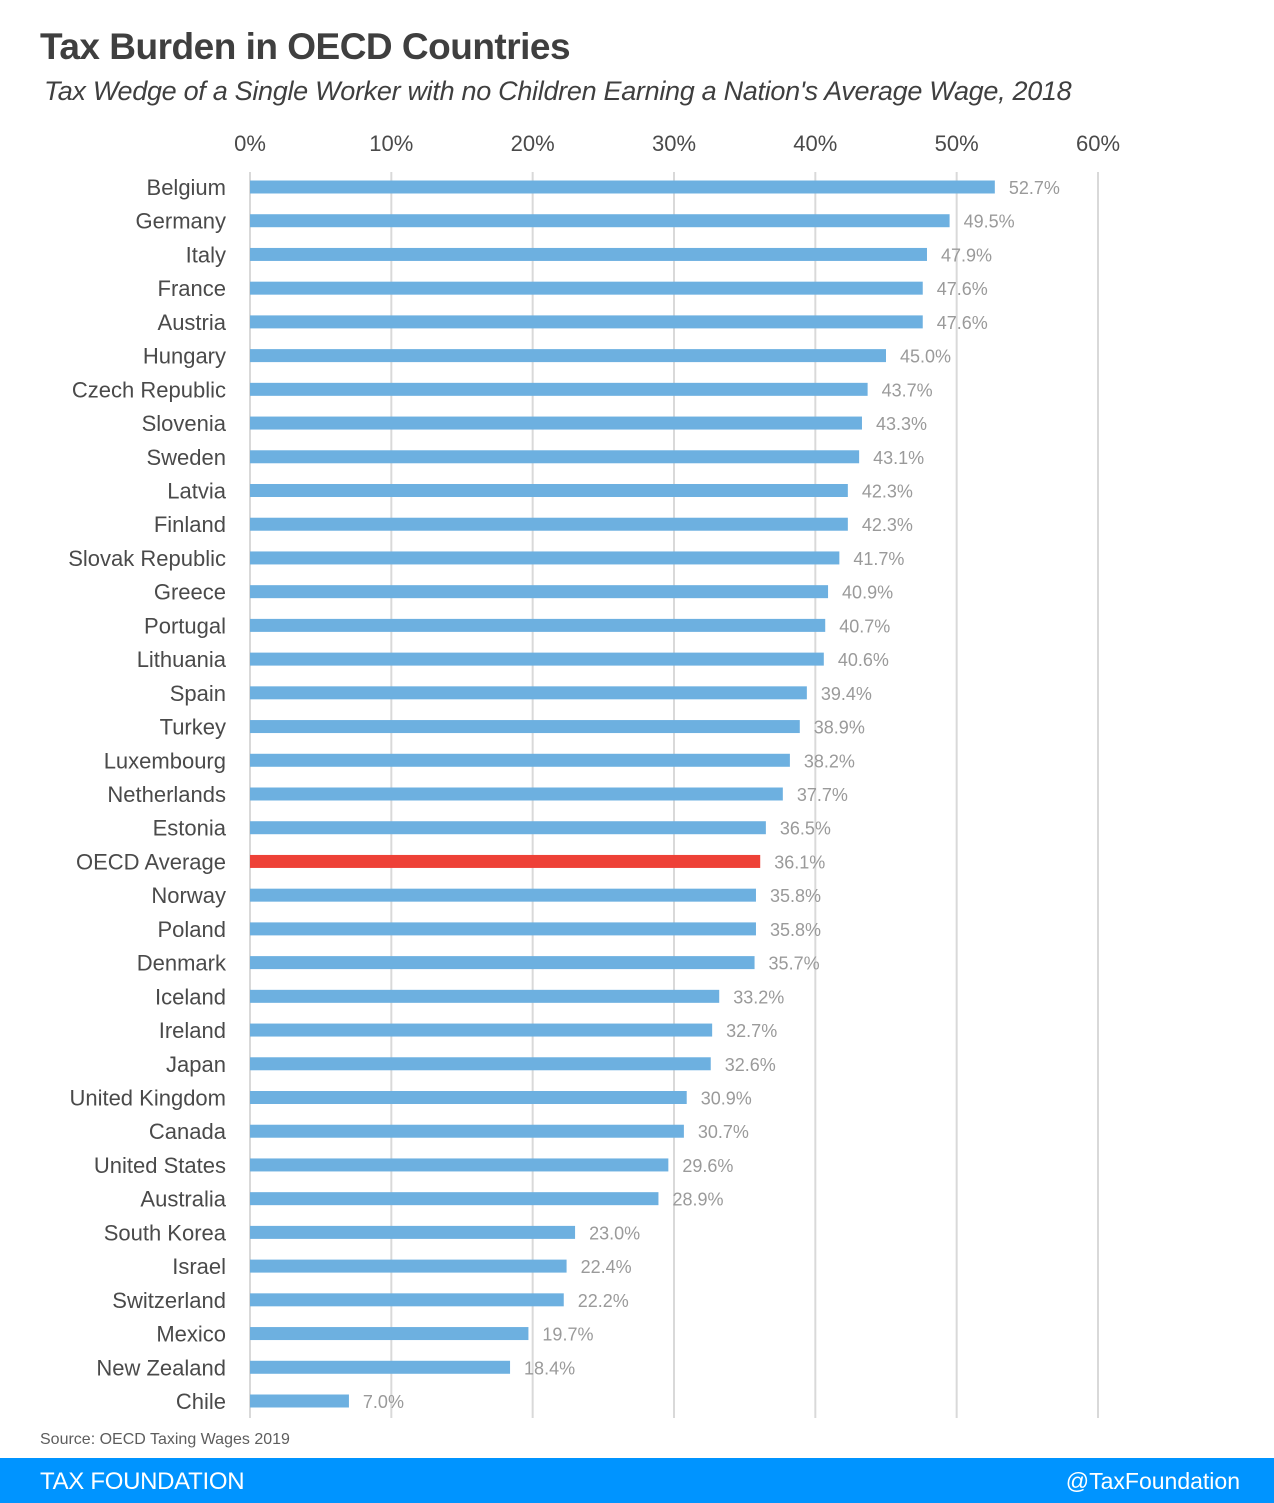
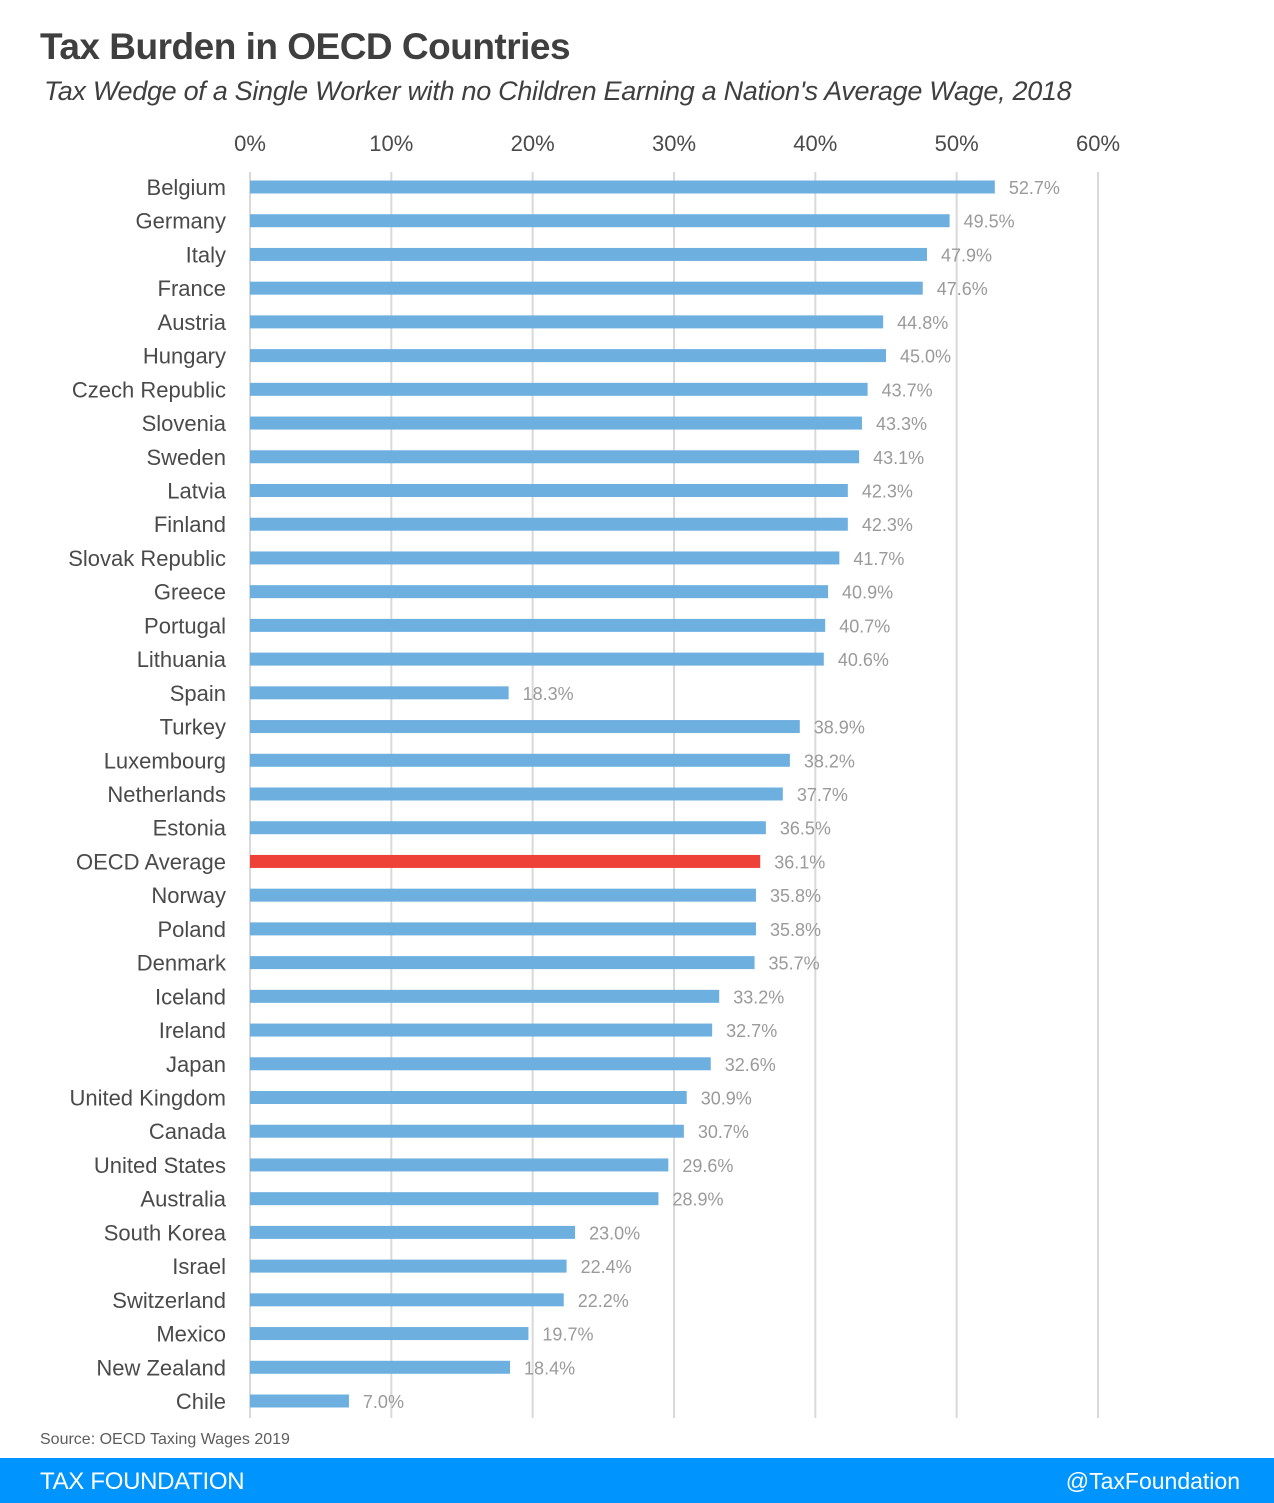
Austria: 47.6% -> 44.8%
Spain: 39.4% -> 18.3%
